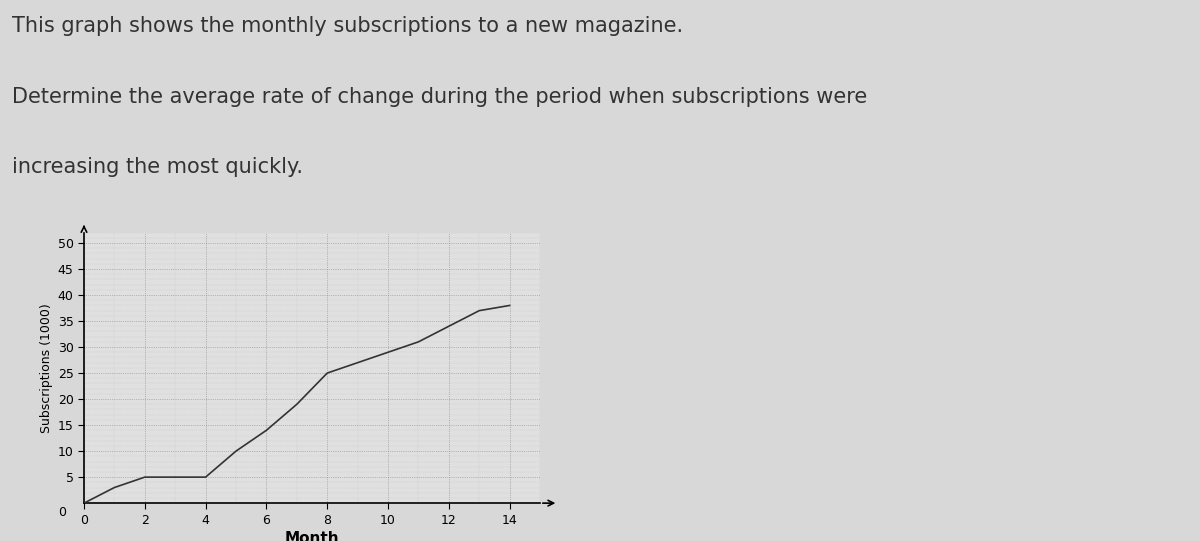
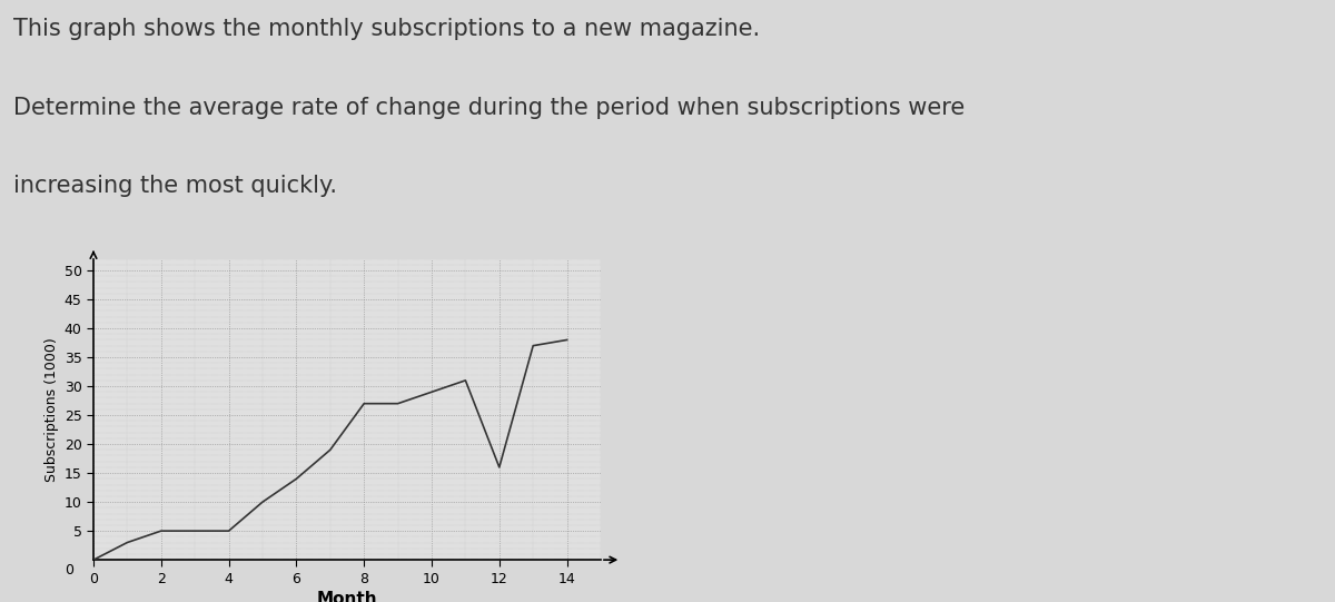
8: 25 -> 27
12: 34 -> 16
